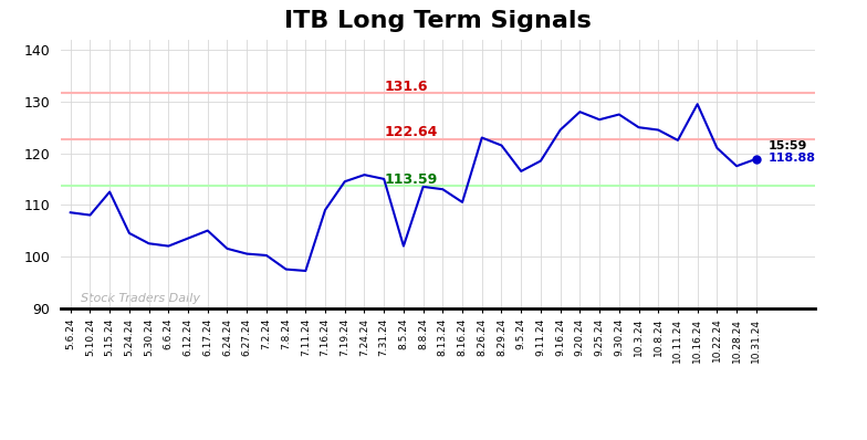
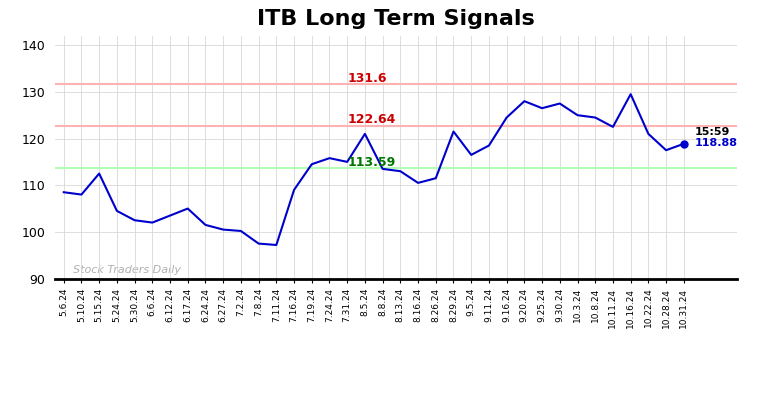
8.5.24: 102.0 -> 121.0
8.26.24: 123.0 -> 111.5
